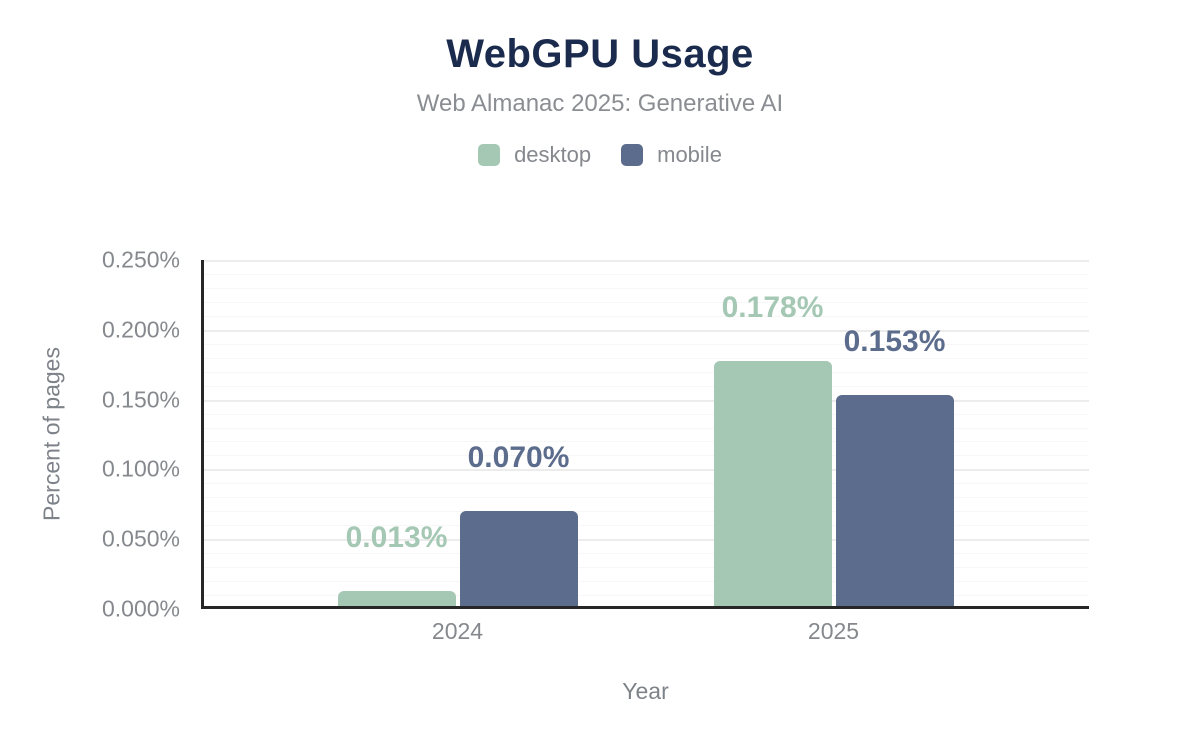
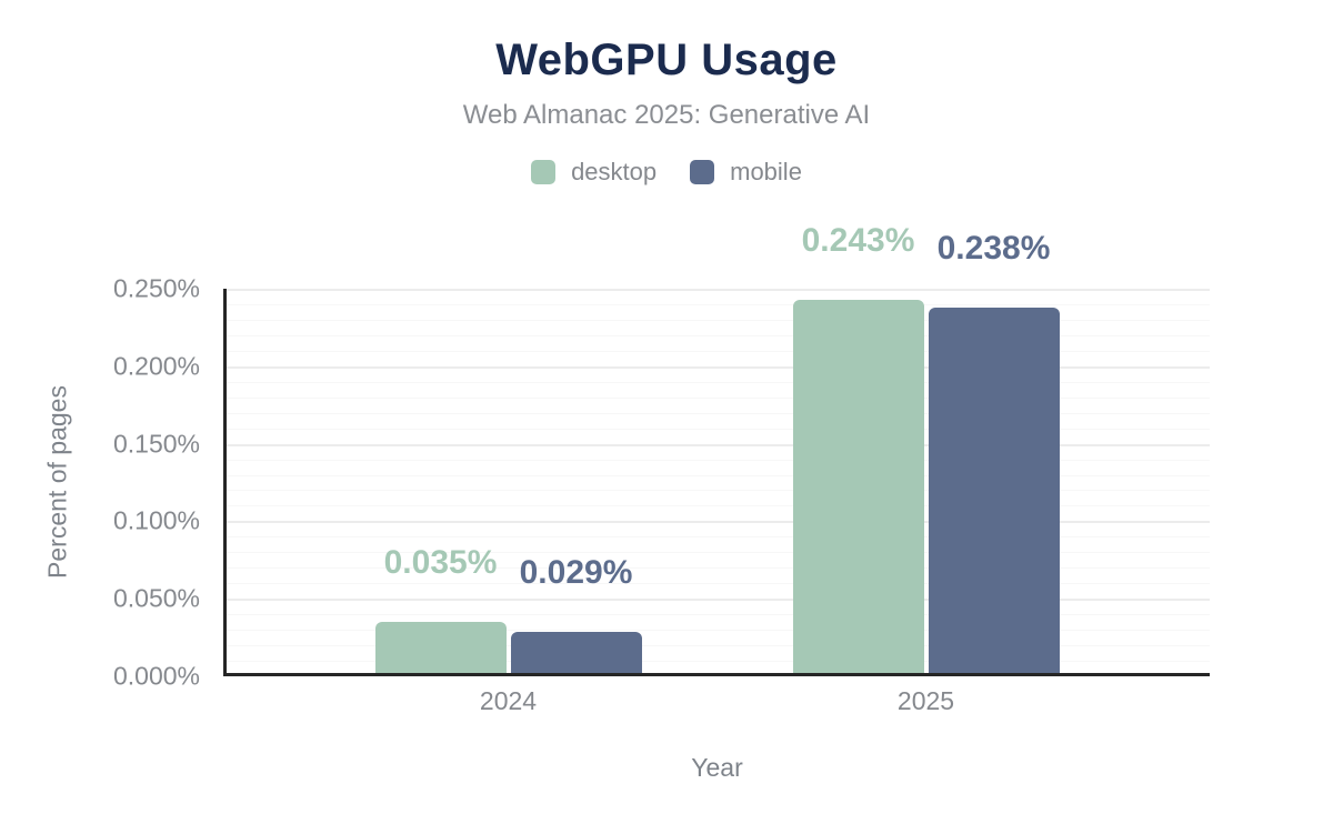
desktop/2024: 0.013% -> 0.035%
mobile/2024: 0.070% -> 0.029%
desktop/2025: 0.178% -> 0.243%
mobile/2025: 0.153% -> 0.238%
